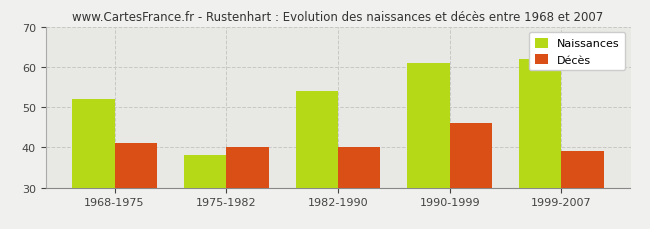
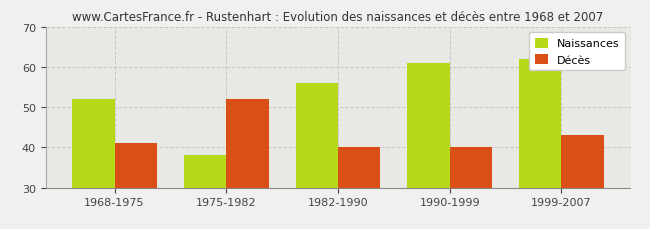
Décès/1975-1982: 40 -> 52
Naissances/1982-1990: 54 -> 56
Décès/1990-1999: 46 -> 40
Décès/1999-2007: 39 -> 43
